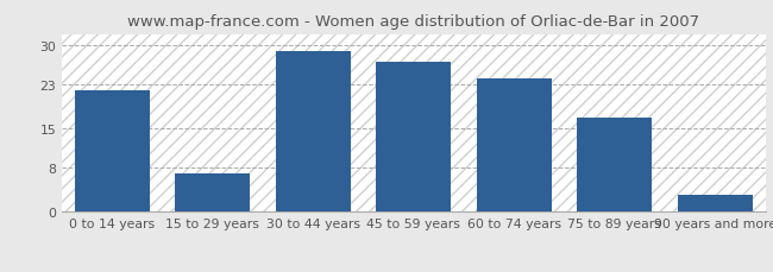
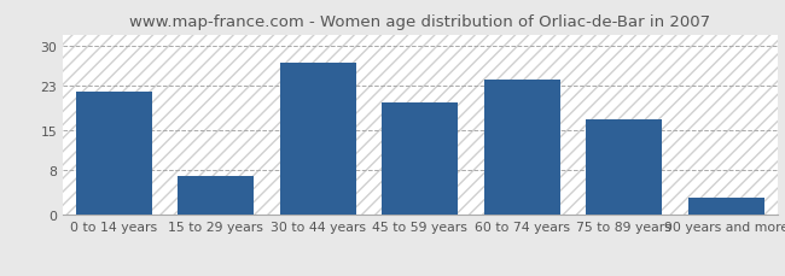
30 to 44 years: 29 -> 27
45 to 59 years: 27 -> 20
